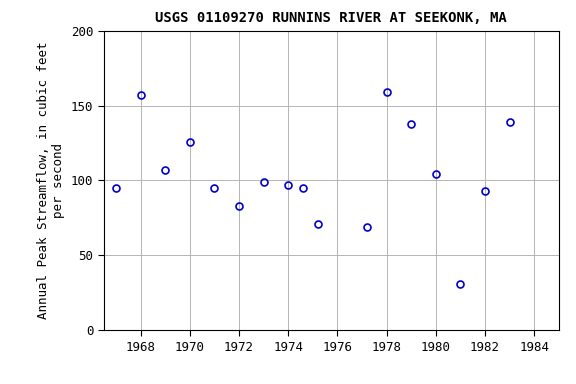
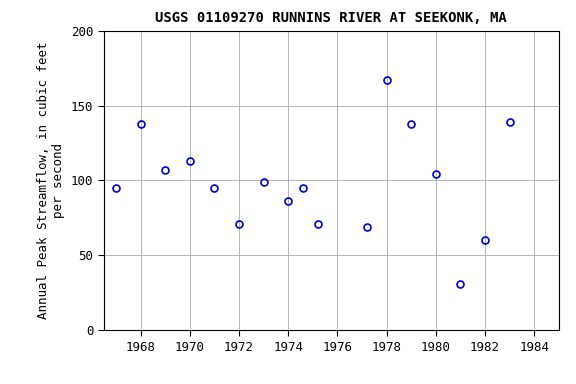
1968: 157 -> 138
1970: 126 -> 113
1972: 83 -> 71
1974: 97 -> 86
1978: 159 -> 167
1982: 93 -> 60
